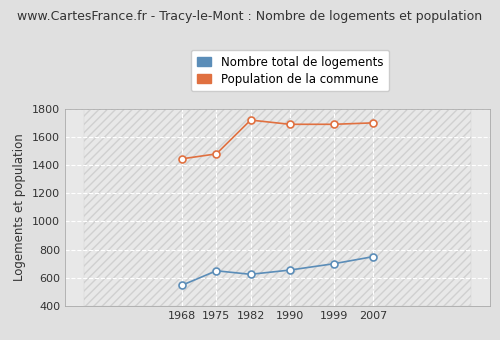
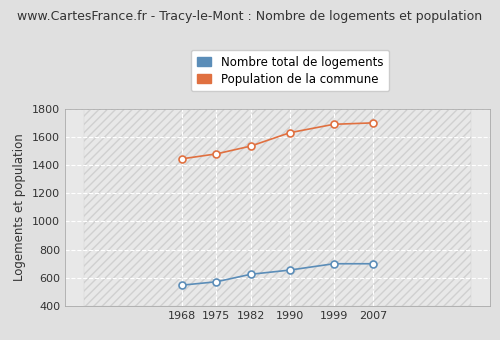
Nombre total de logements/1975: 650 -> 570
Population de la commune/1982: 1720 -> 1540
Population de la commune/1990: 1690 -> 1630
Nombre total de logements/2007: 750 -> 700
